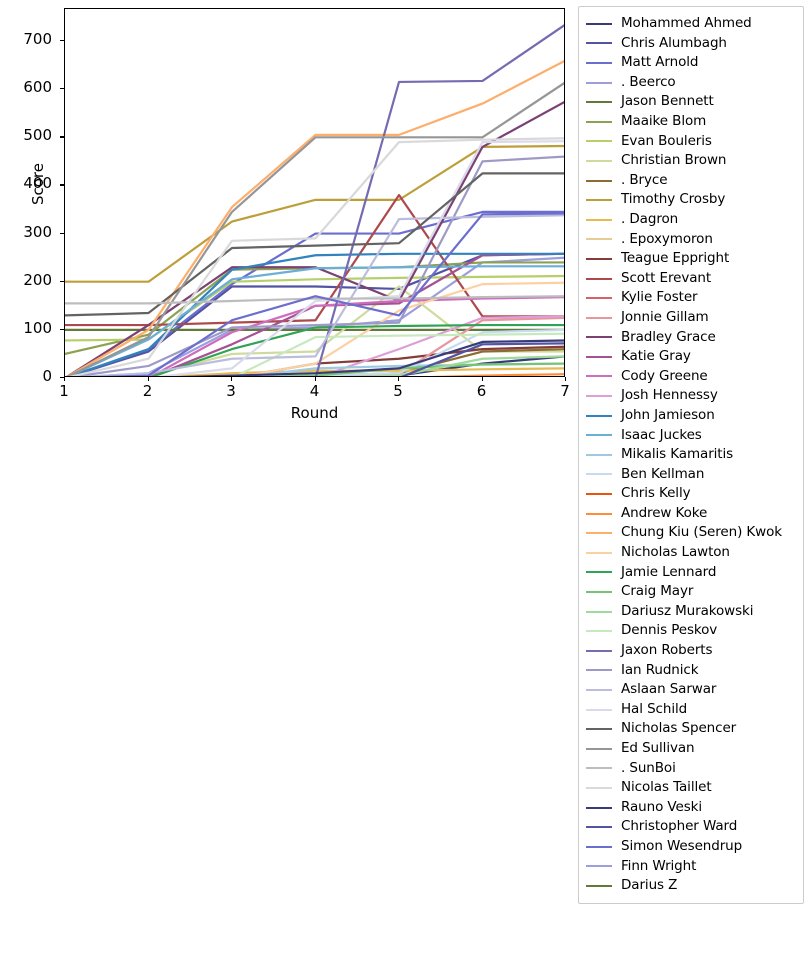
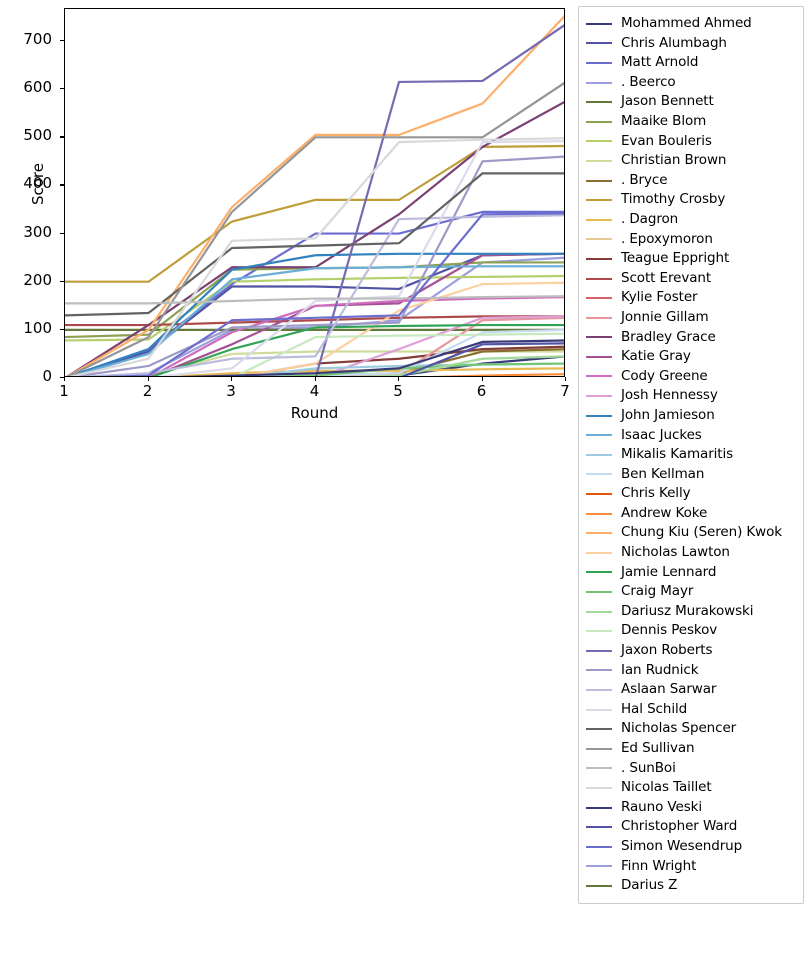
Maaike Blom/1: 50 -> 80
Isaac Juckes/2: 80 -> 50
Simon Wesendrup/4: 170 -> 120
Christian Brown/5: 190 -> 60
Scott Erevant/5: 380 -> 120
Bradley Grace/5: 160 -> 340
Chung Kiu (Seren) Kwok/7: 660 -> 760
